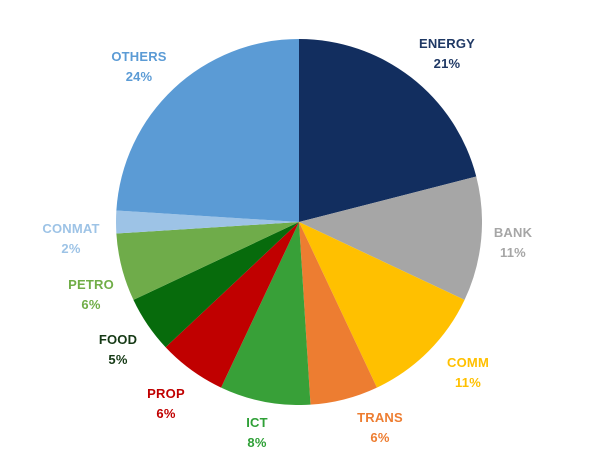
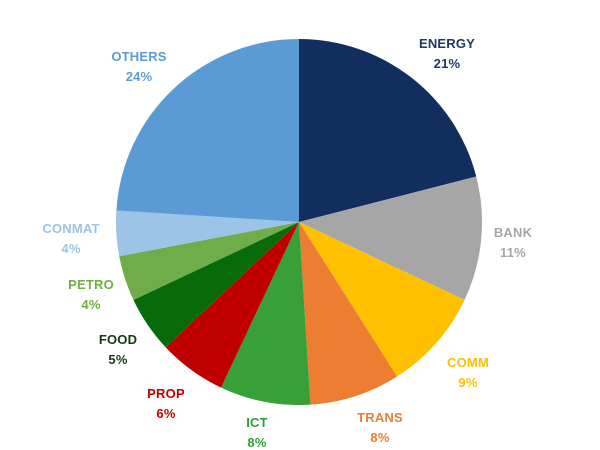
COMM: 11% -> 9%
TRANS: 6% -> 8%
PETRO: 6% -> 4%
CONMAT: 2% -> 4%
